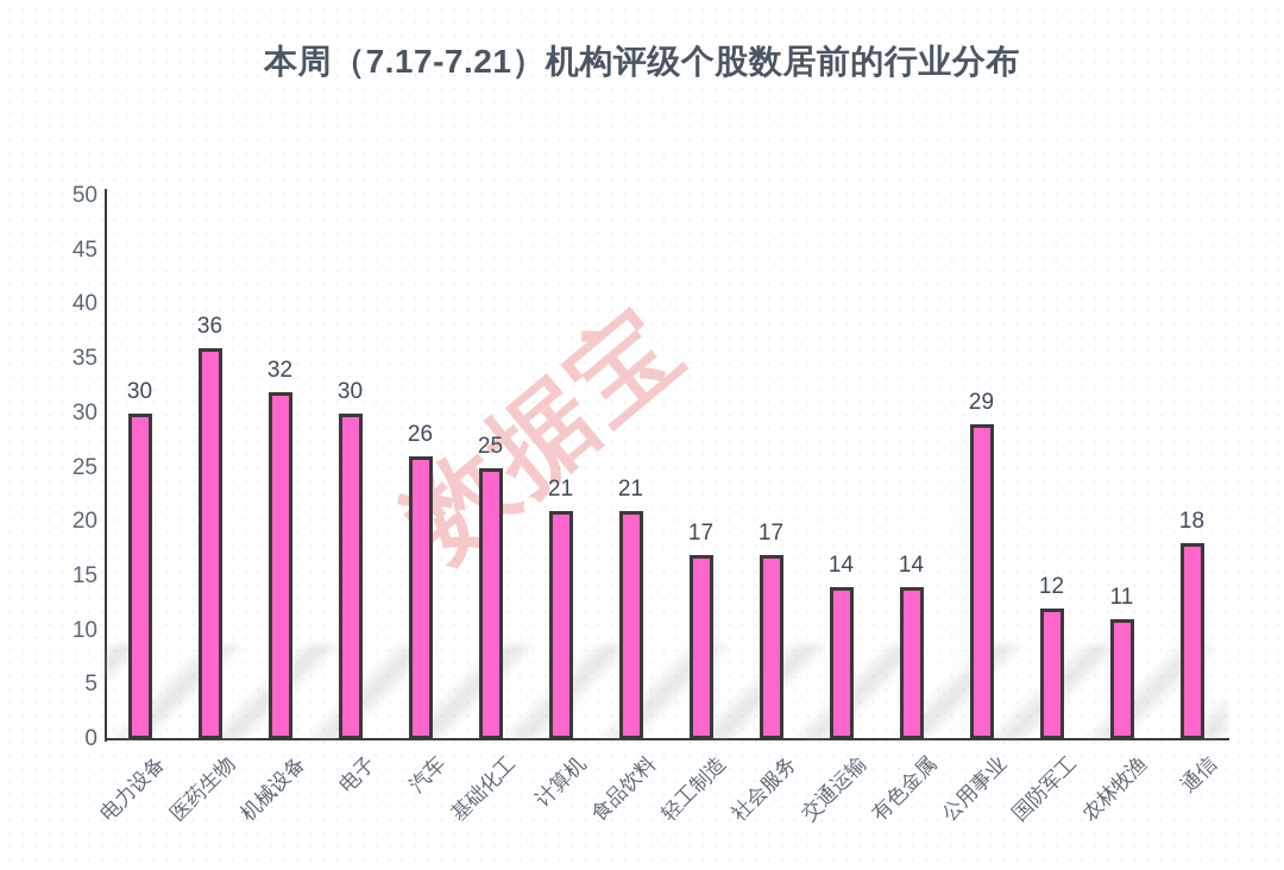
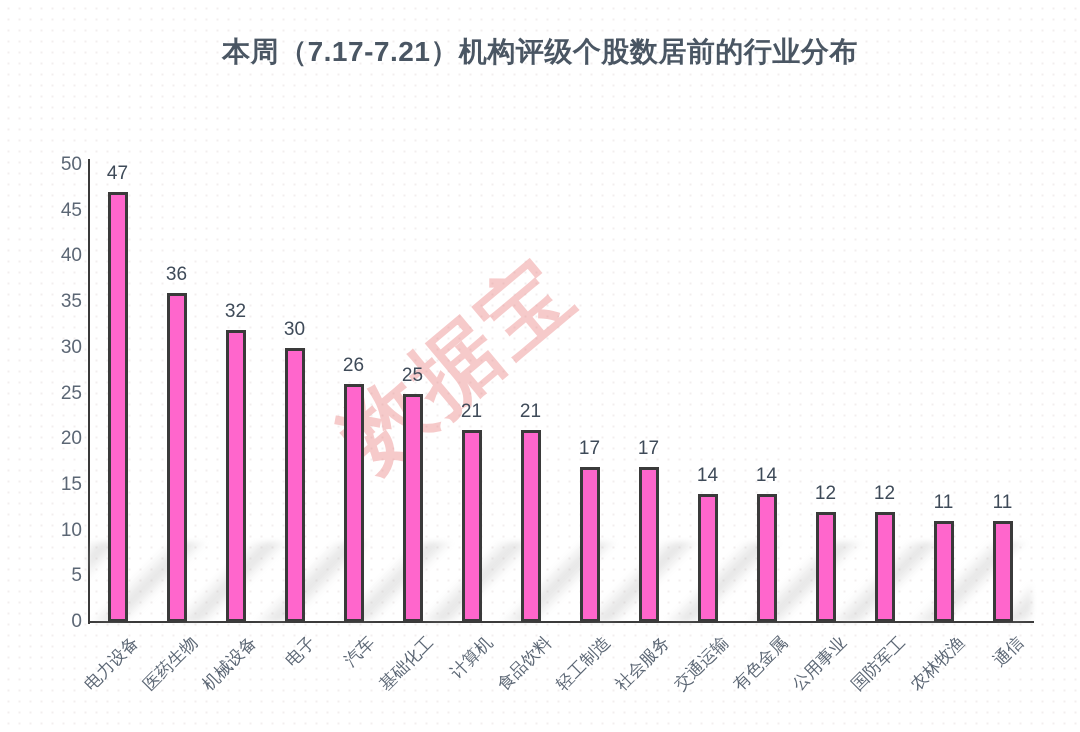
电力设备: 30 -> 47
公用事业: 29 -> 12
通信: 18 -> 11
